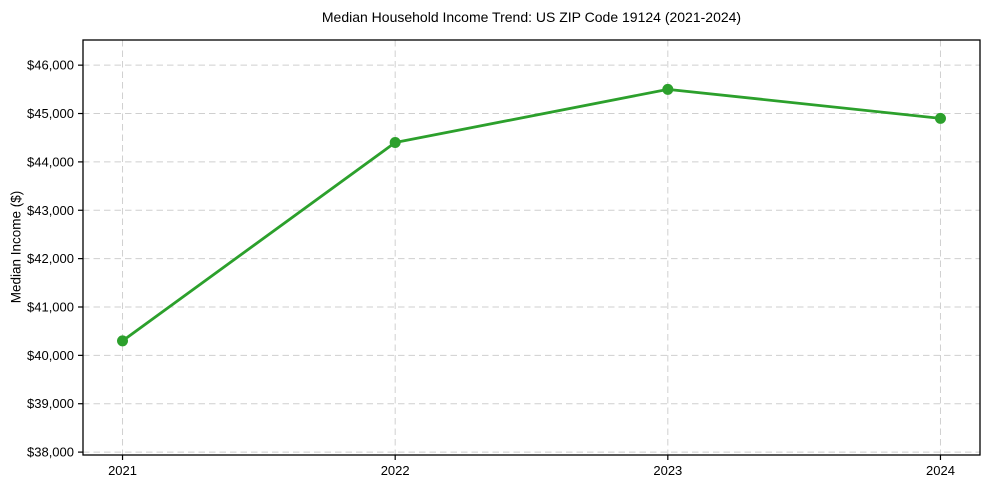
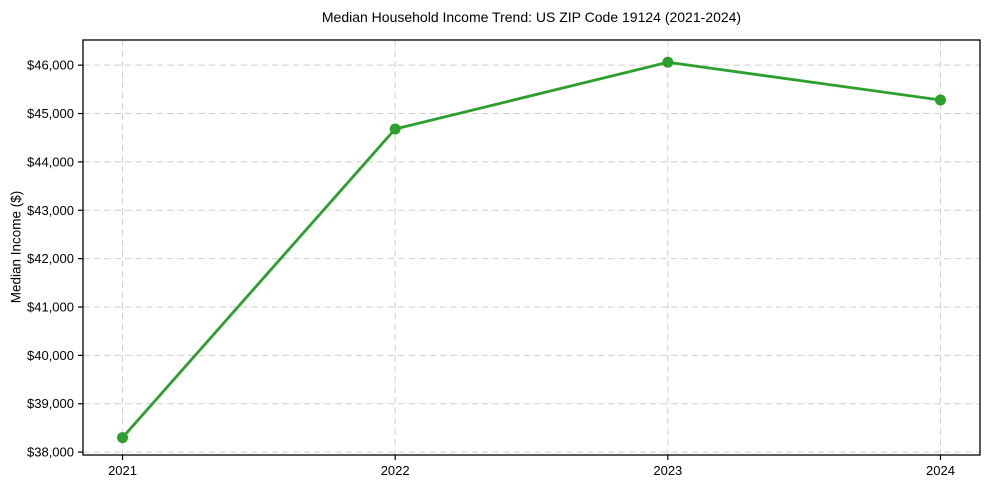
2021: $40300 -> $38300
2022: $44400 -> $44700
2023: $45500 -> $46100
2024: $44900 -> $45300
